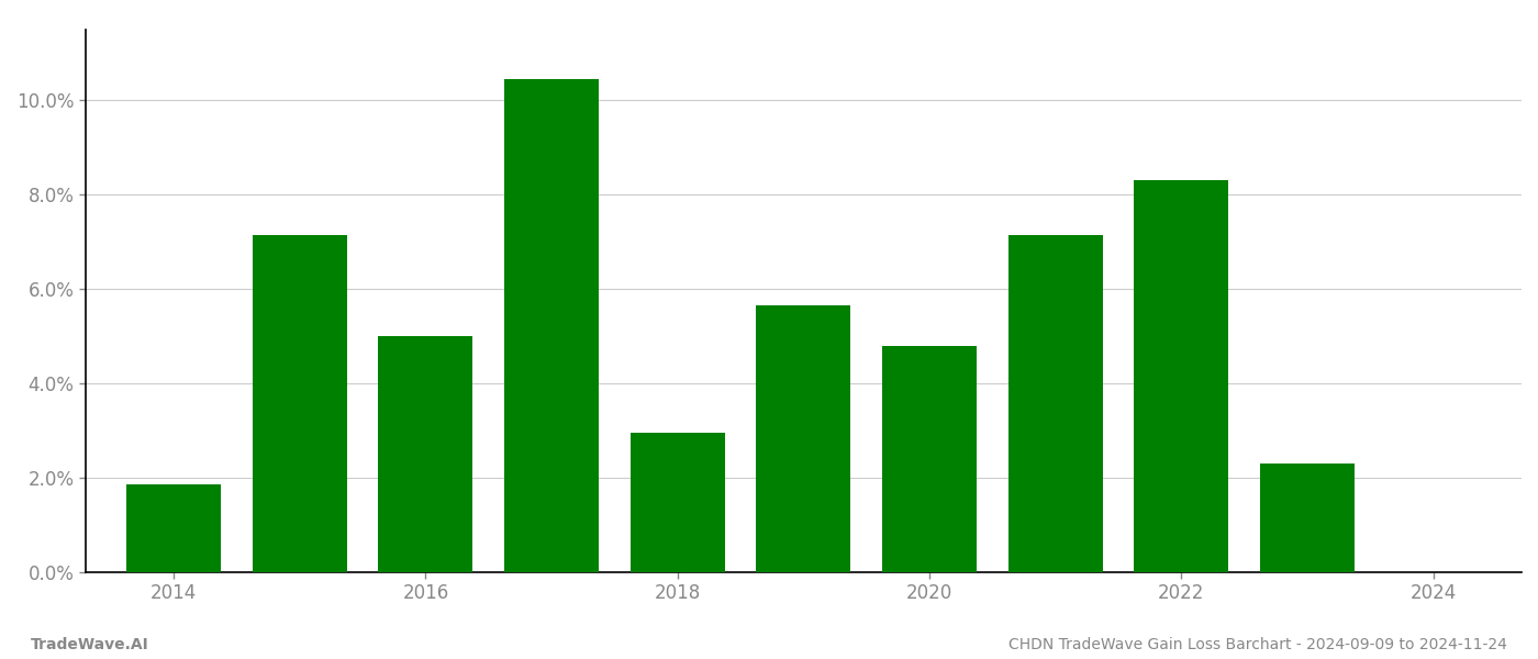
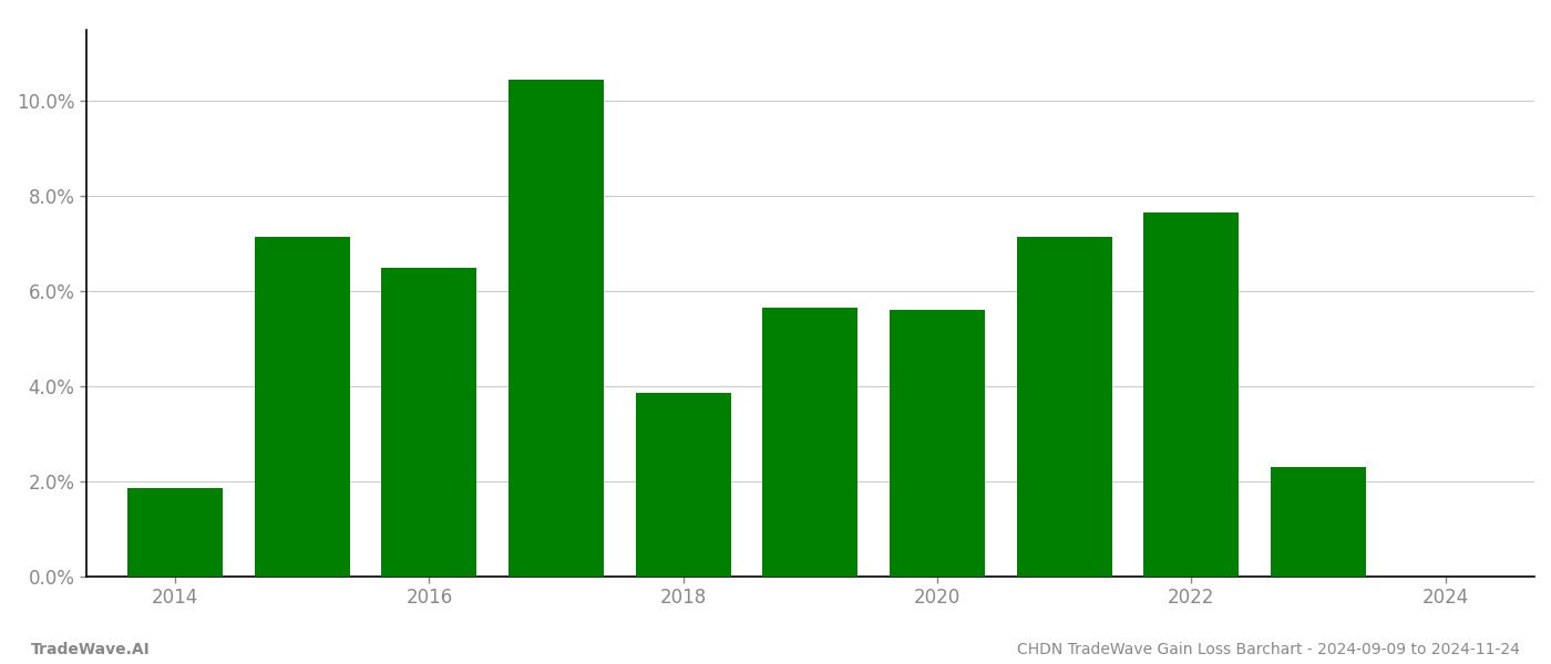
2016: 5.00% -> 6.50%
2018: 2.95% -> 3.85%
2020: 4.80% -> 5.60%
2022: 8.30% -> 7.65%
